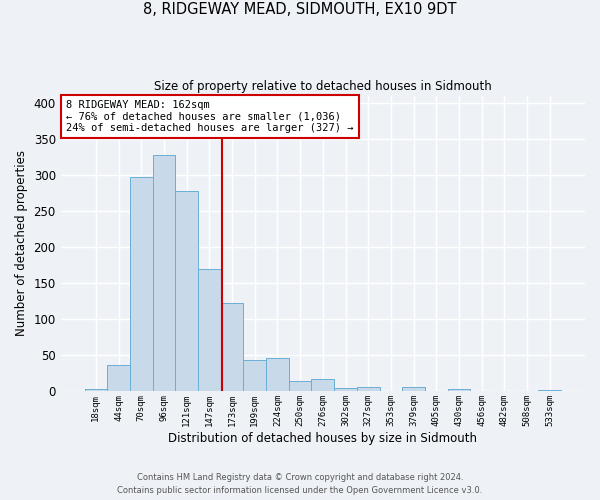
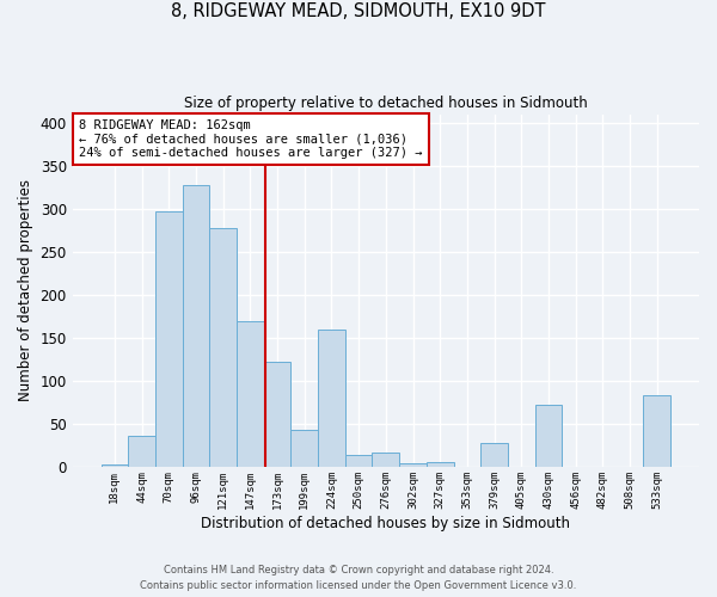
224sqm: 46 -> 160
379sqm: 6 -> 28
430sqm: 3 -> 72
533sqm: 2 -> 84
